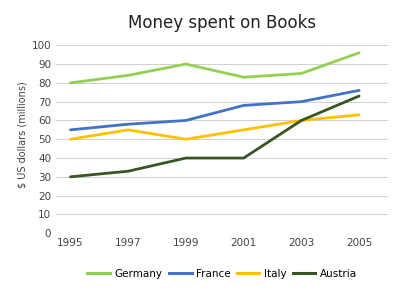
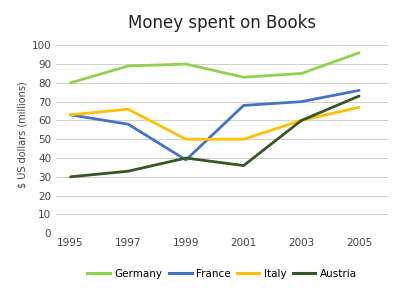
France/1995: 55 -> 63
Italy/1995: 50 -> 63
Germany/1997: 84 -> 89
Italy/1997: 55 -> 66
France/1999: 60 -> 39
Italy/2001: 55 -> 50
Austria/2001: 40 -> 36
Italy/2005: 63 -> 67
